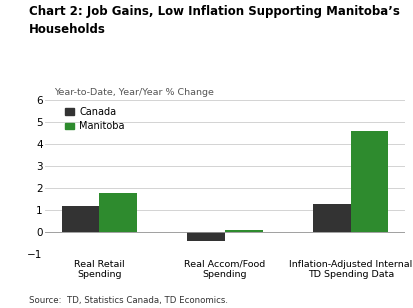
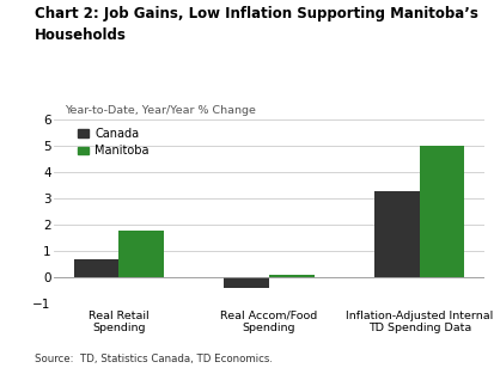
Canada/Real Retail Spending: 1.2 -> 0.7
Canada/Inflation-Adjusted Internal TD Spending Data: 1.3 -> 3.3
Manitoba/Inflation-Adjusted Internal TD Spending Data: 4.6 -> 5.0
